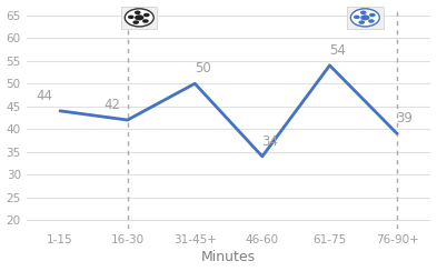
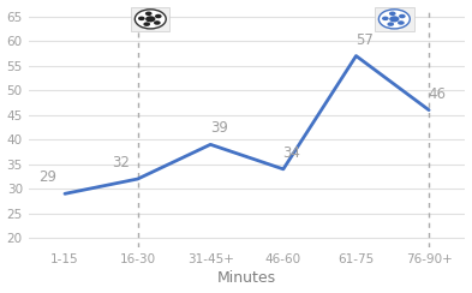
1-15: 44 -> 29
16-30: 42 -> 32
31-45+: 50 -> 39
61-75: 54 -> 57
76-90+: 39 -> 46
